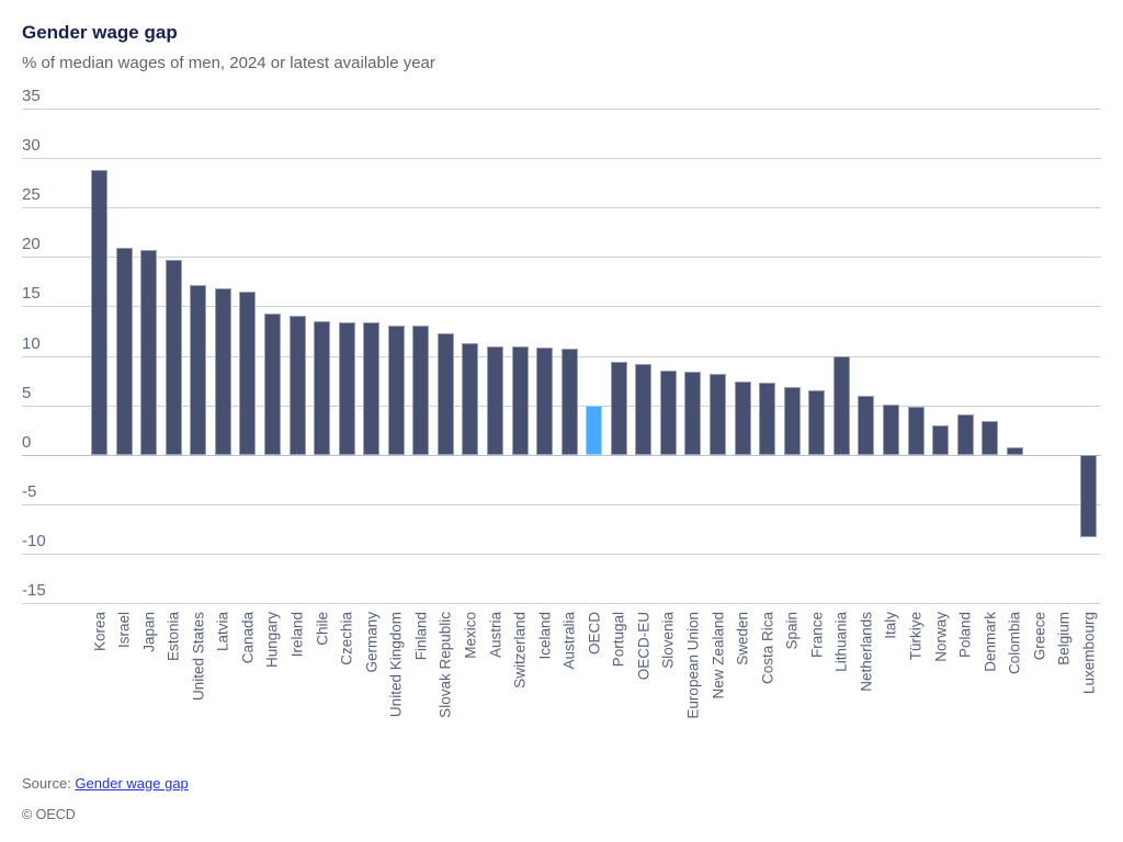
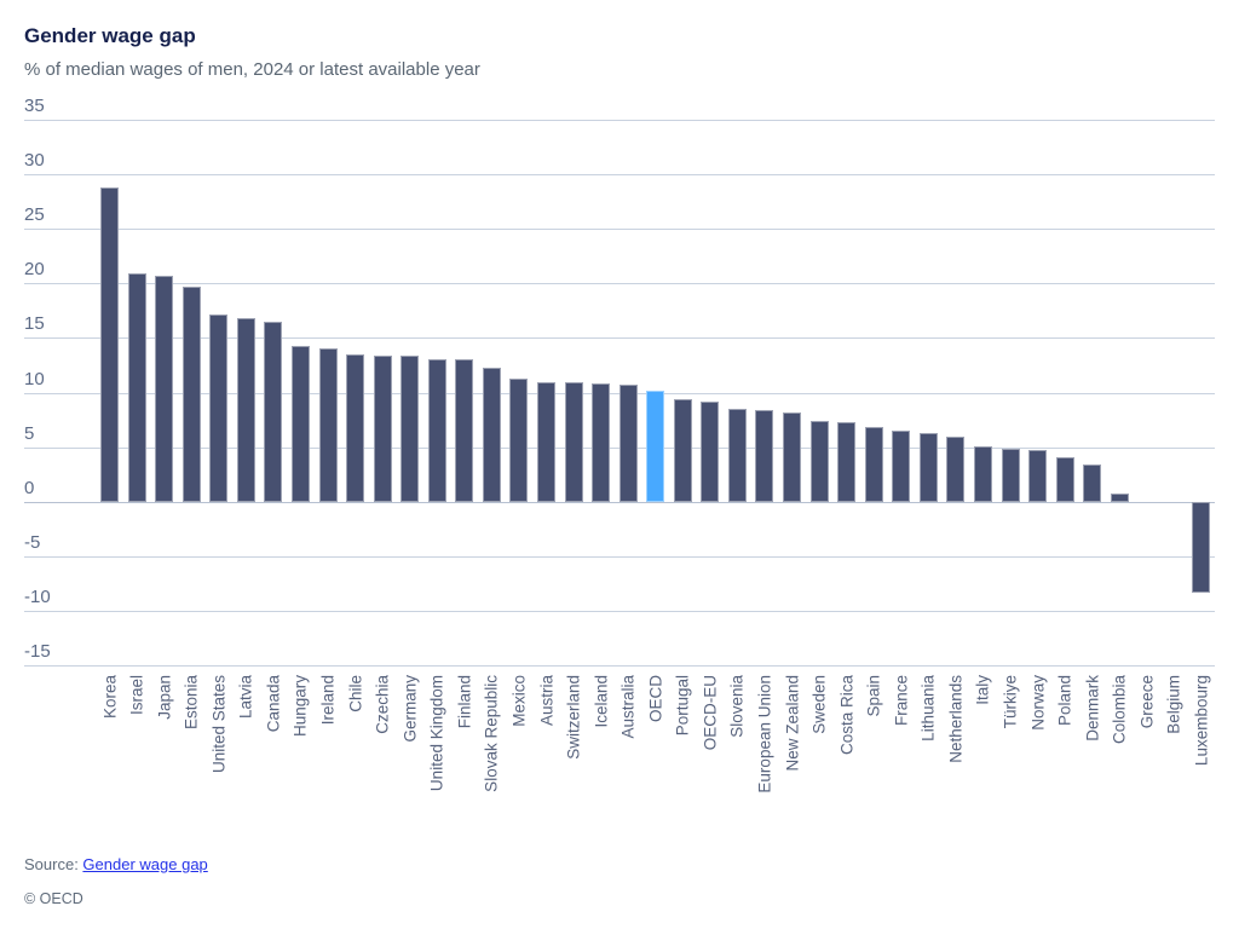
OECD: 5 -> 10
Lithuania: 10 -> 6
Norway: 3 -> 5
